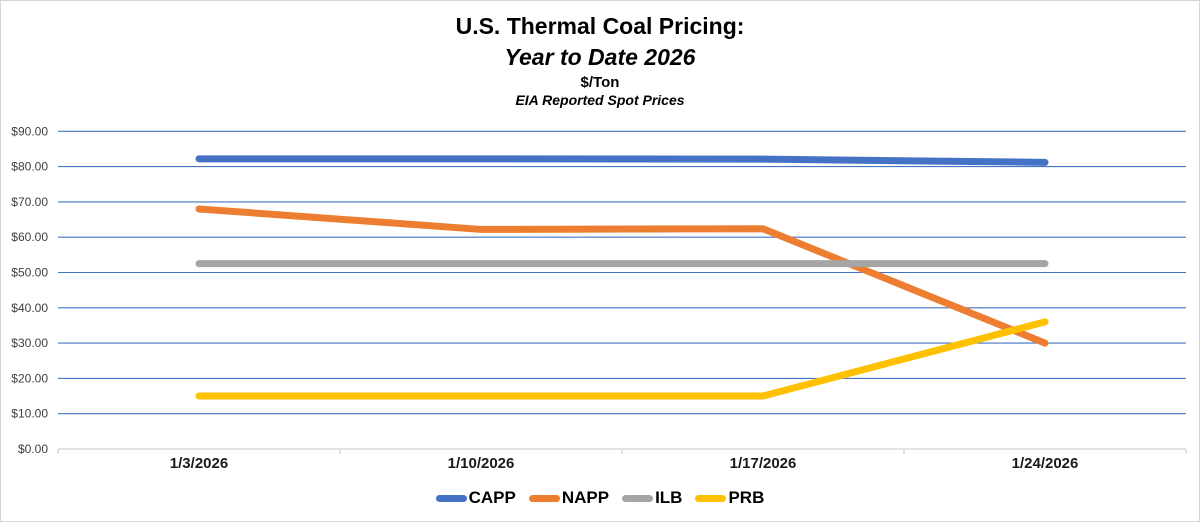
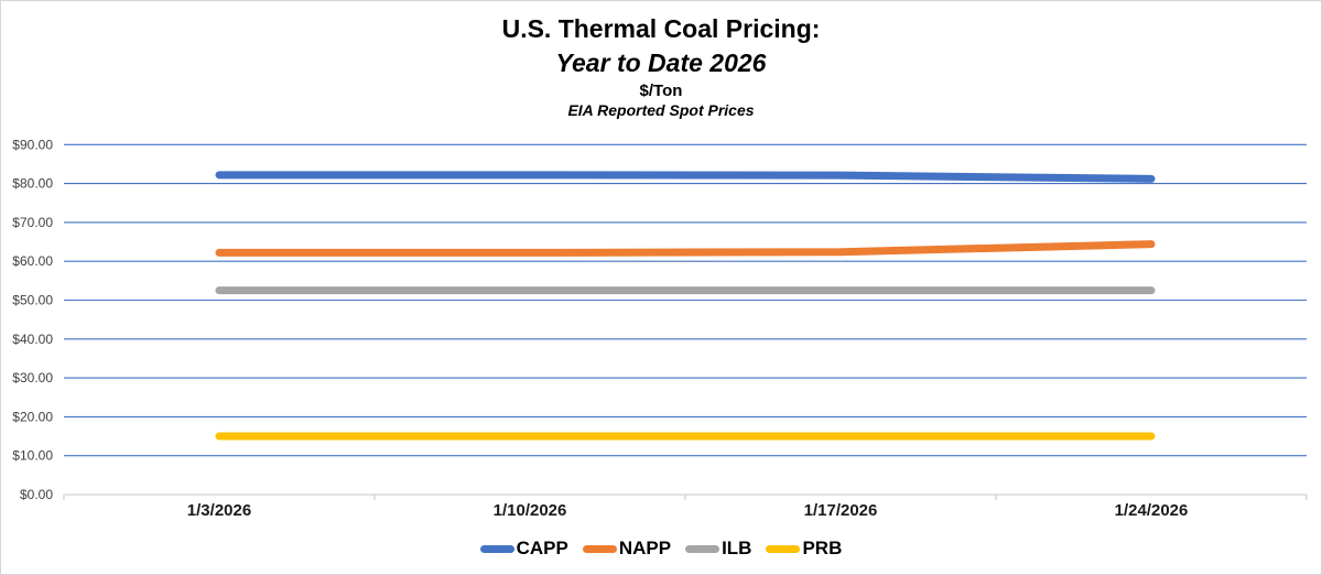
NAPP/1/3/2026: $68 -> $62
NAPP/1/24/2026: $30 -> $64
PRB/1/24/2026: $36 -> $15
